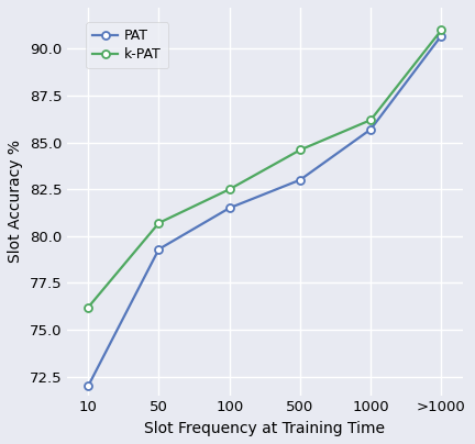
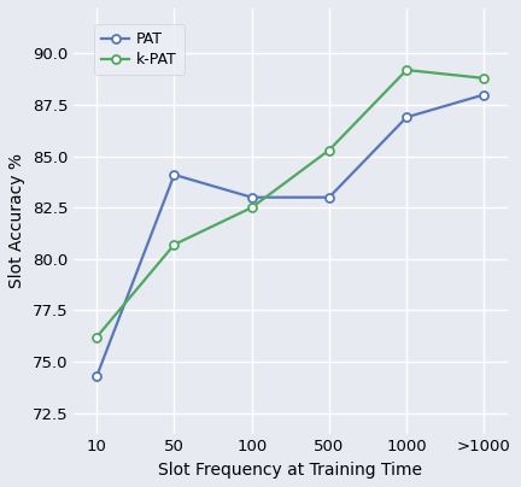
PAT/10: 72.0 -> 74.3
PAT/50: 79.3 -> 84.1
PAT/100: 81.5 -> 83.0
k-PAT/500: 84.6 -> 85.3
PAT/1000: 85.7 -> 86.9
k-PAT/1000: 86.2 -> 89.2
PAT/>1000: 90.7 -> 88.0
k-PAT/>1000: 91.0 -> 88.8
